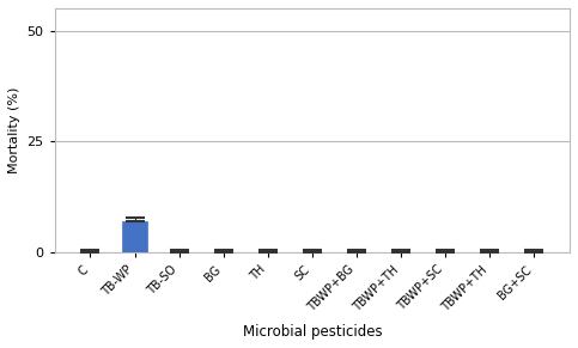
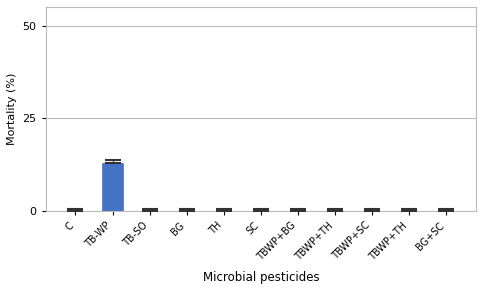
TB-WP: 7 -> 13
